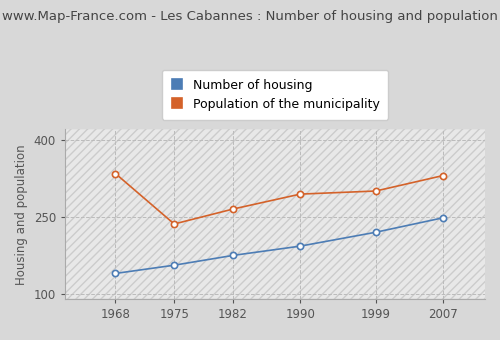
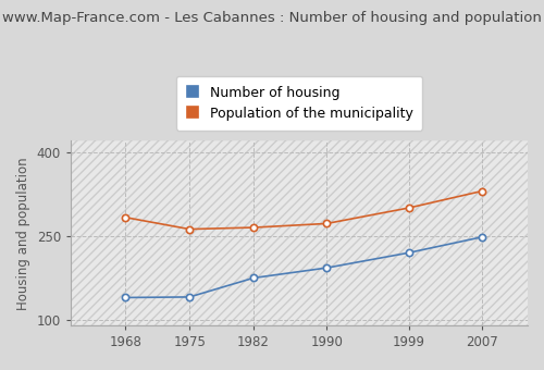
Population of the municipality/1968: 334 -> 283
Number of housing/1975: 156 -> 141
Population of the municipality/1975: 236 -> 262
Population of the municipality/1990: 294 -> 272
